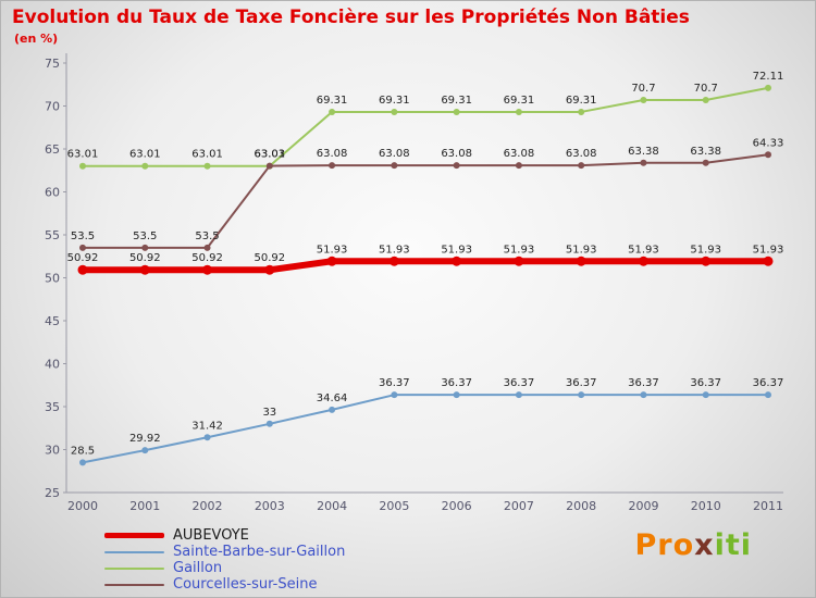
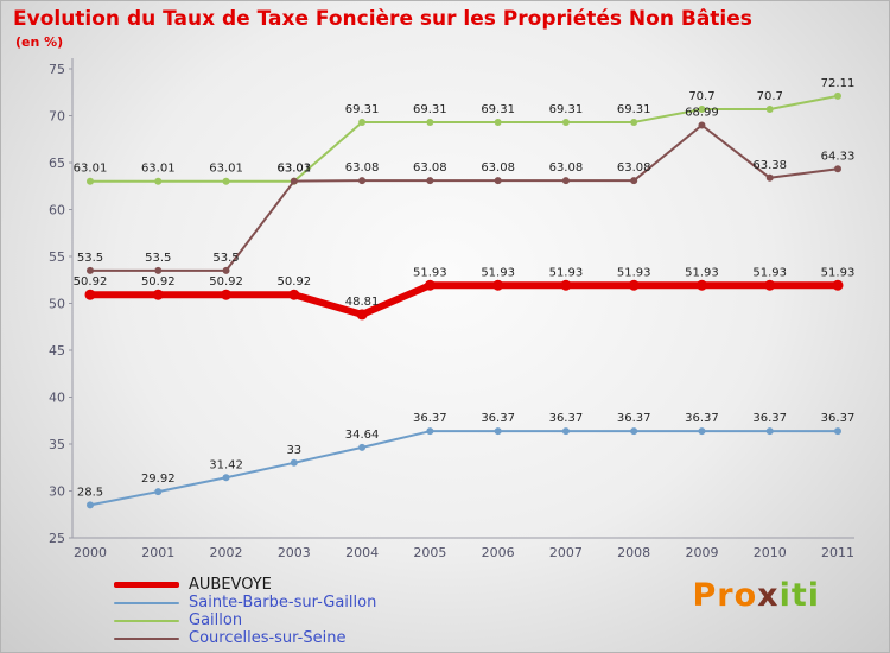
AUBEVOYE/2004: 51.93 -> 48.81
Courcelles-sur-Seine/2009: 63.38 -> 68.99
